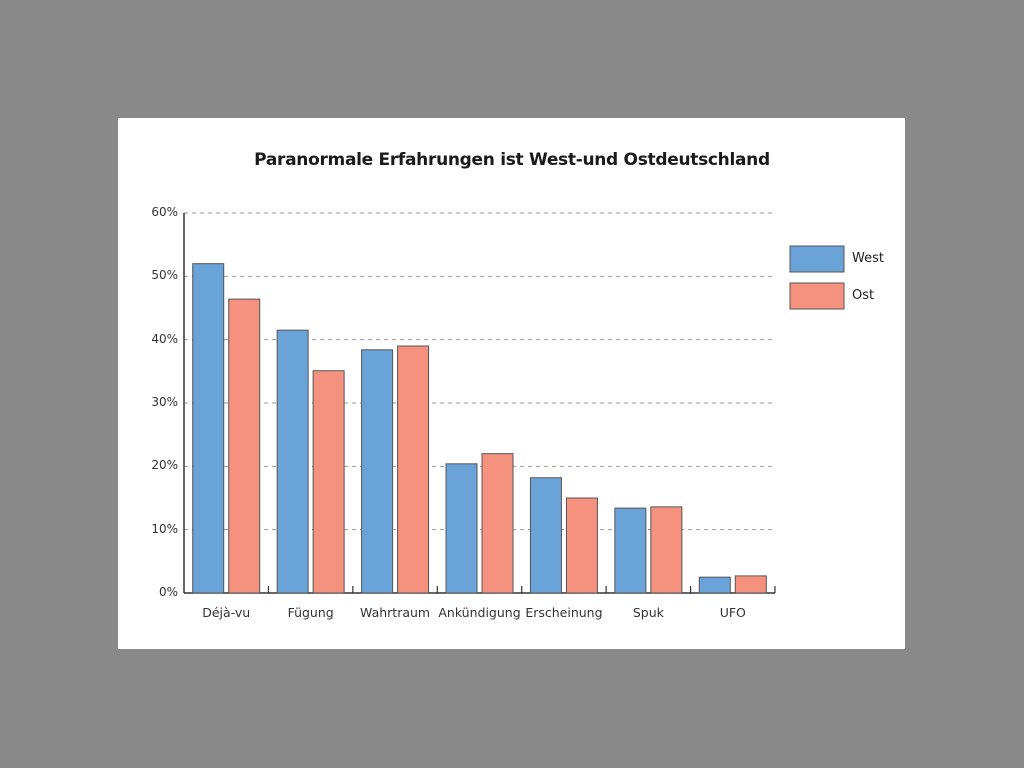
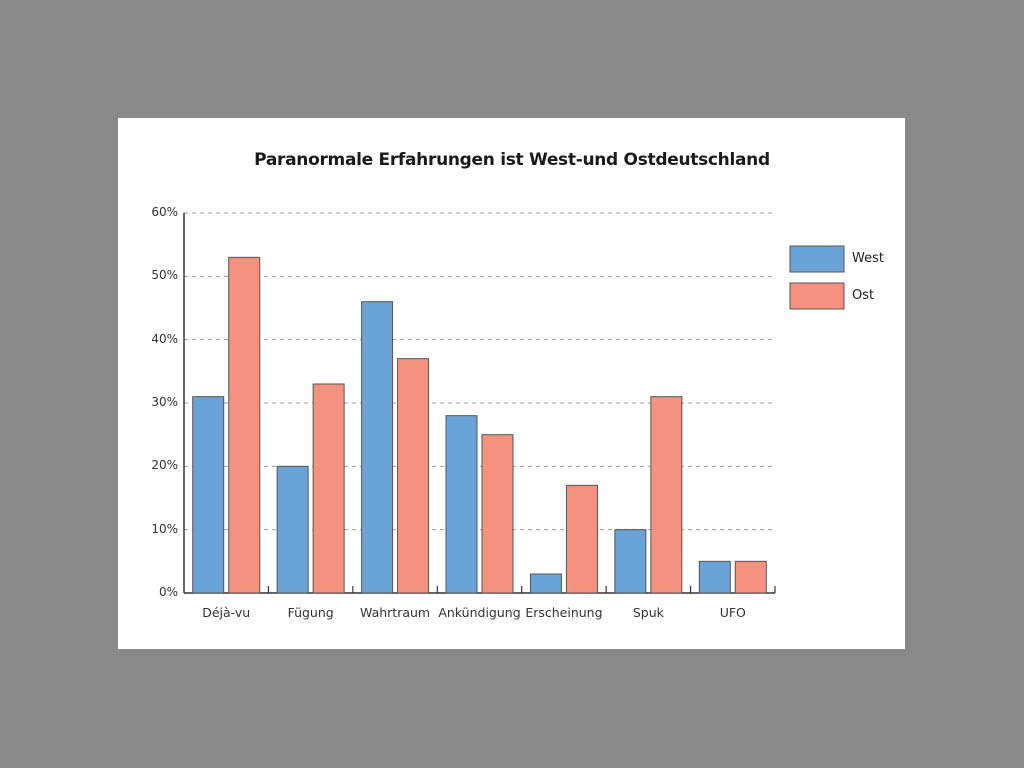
West/Déjà-vu: 52% -> 31%
Ost/Déjà-vu: 46% -> 53%
West/Fügung: 42% -> 20%
Ost/Fügung: 35% -> 33%
West/Wahrtraum: 38% -> 46%
Ost/Wahrtraum: 39% -> 37%
West/Ankündigung: 20% -> 28%
Ost/Ankündigung: 22% -> 25%
West/Erscheinung: 18% -> 3%
Ost/Erscheinung: 15% -> 17%
West/Spuk: 13% -> 10%
Ost/Spuk: 14% -> 31%
West/UFO: 2% -> 5%
Ost/UFO: 3% -> 5%
